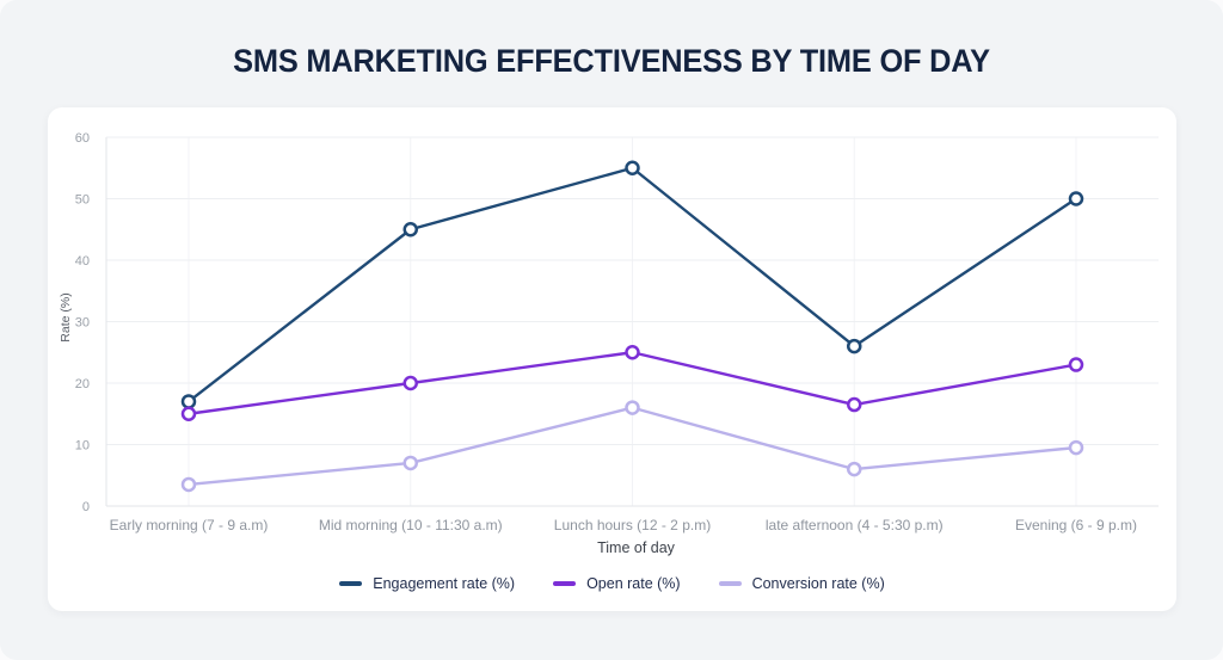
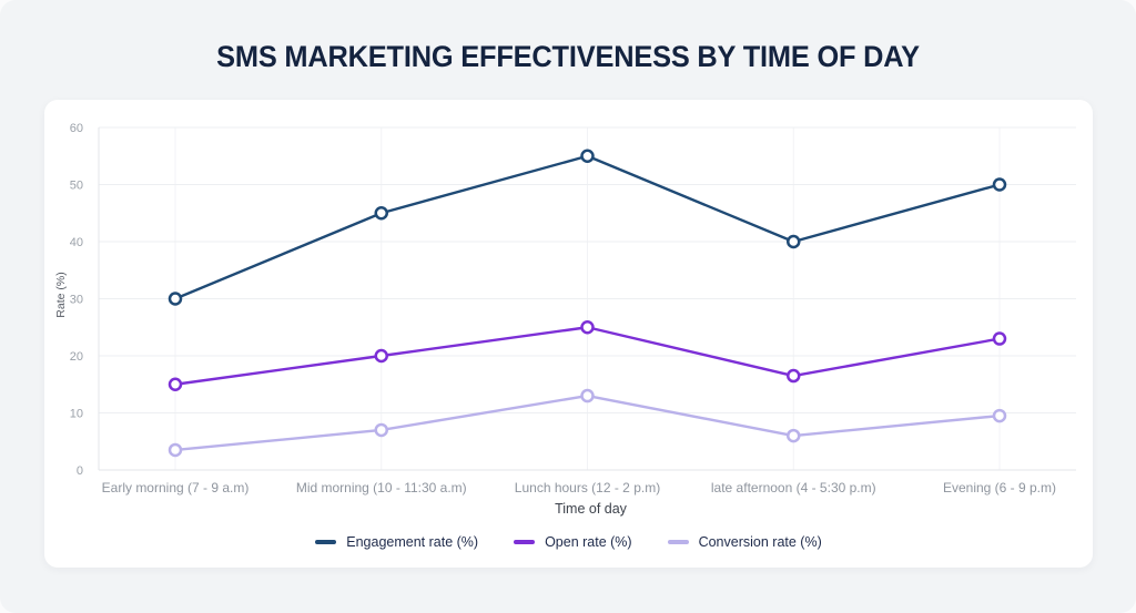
Engagement rate (%)/Early morning (7 - 9 a.m): 17 -> 30
Conversion rate (%)/Lunch hours (12 - 2 p.m): 16 -> 13
Engagement rate (%)/late afternoon (4 - 5:30 p.m): 26 -> 40
